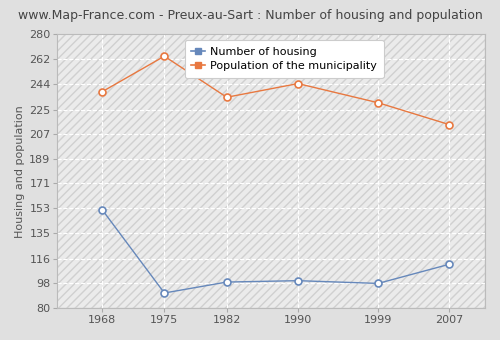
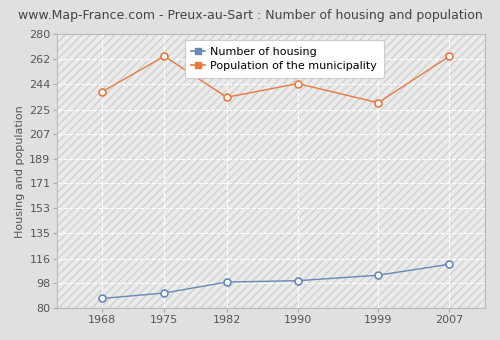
Number of housing/1968: 152 -> 87
Number of housing/1999: 98 -> 104
Population of the municipality/2007: 214 -> 264
